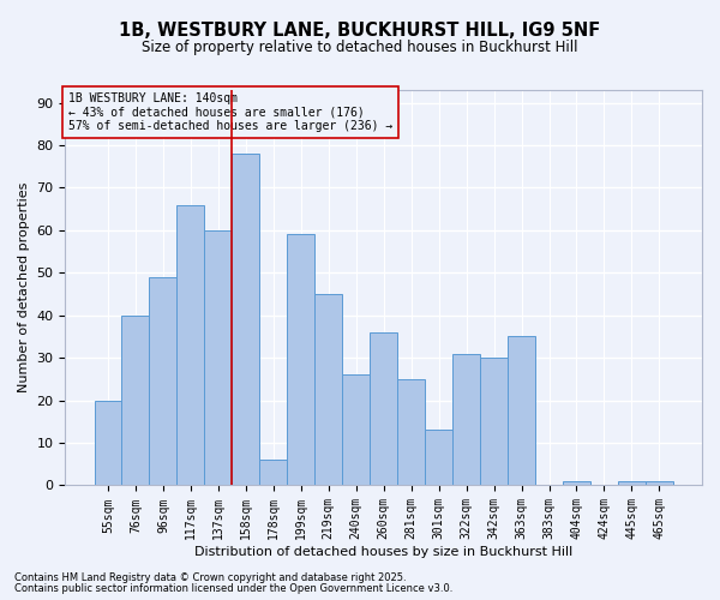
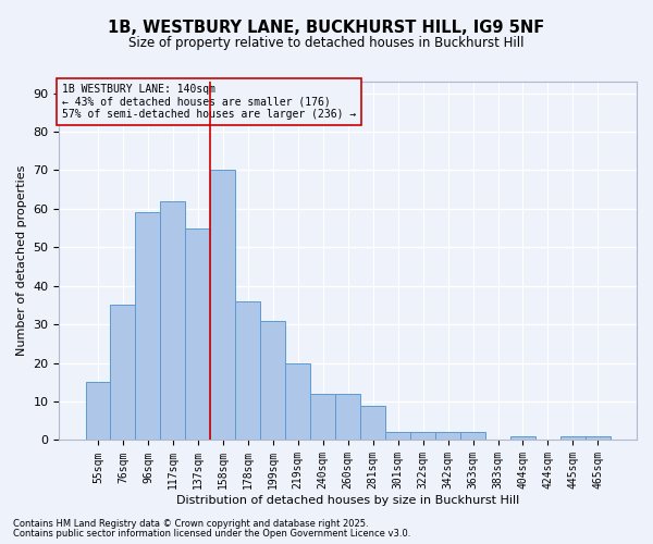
55sqm: 20 -> 15
76sqm: 40 -> 35
96sqm: 49 -> 59
117sqm: 66 -> 62
137sqm: 60 -> 55
158sqm: 78 -> 70
178sqm: 6 -> 36
199sqm: 59 -> 31
219sqm: 45 -> 20
240sqm: 26 -> 12
260sqm: 36 -> 12
281sqm: 25 -> 9
301sqm: 13 -> 2
322sqm: 31 -> 2
342sqm: 30 -> 2
363sqm: 35 -> 2
